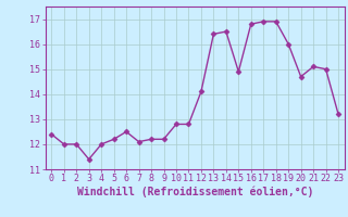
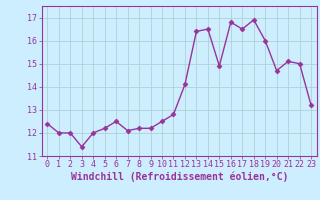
10: 12.8 -> 12.5
17: 16.9 -> 16.5
